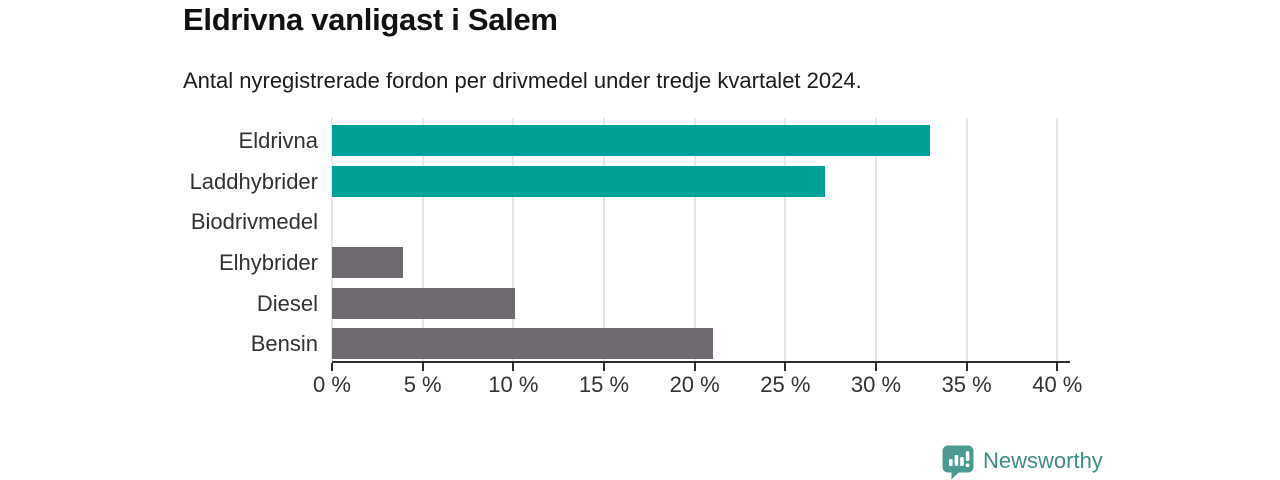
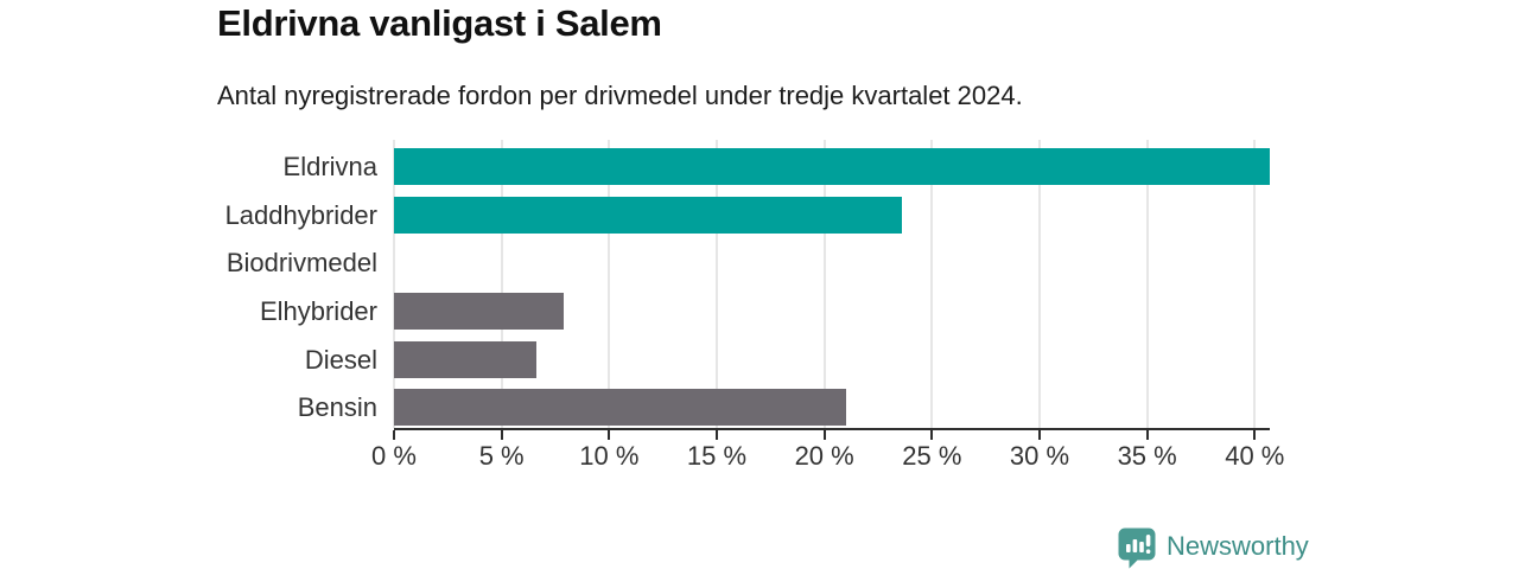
Eldrivna: 33.0% -> 40.7%
Laddhybrider: 27.2% -> 23.6%
Elhybrider: 3.9% -> 7.9%
Diesel: 10.1% -> 6.6%
